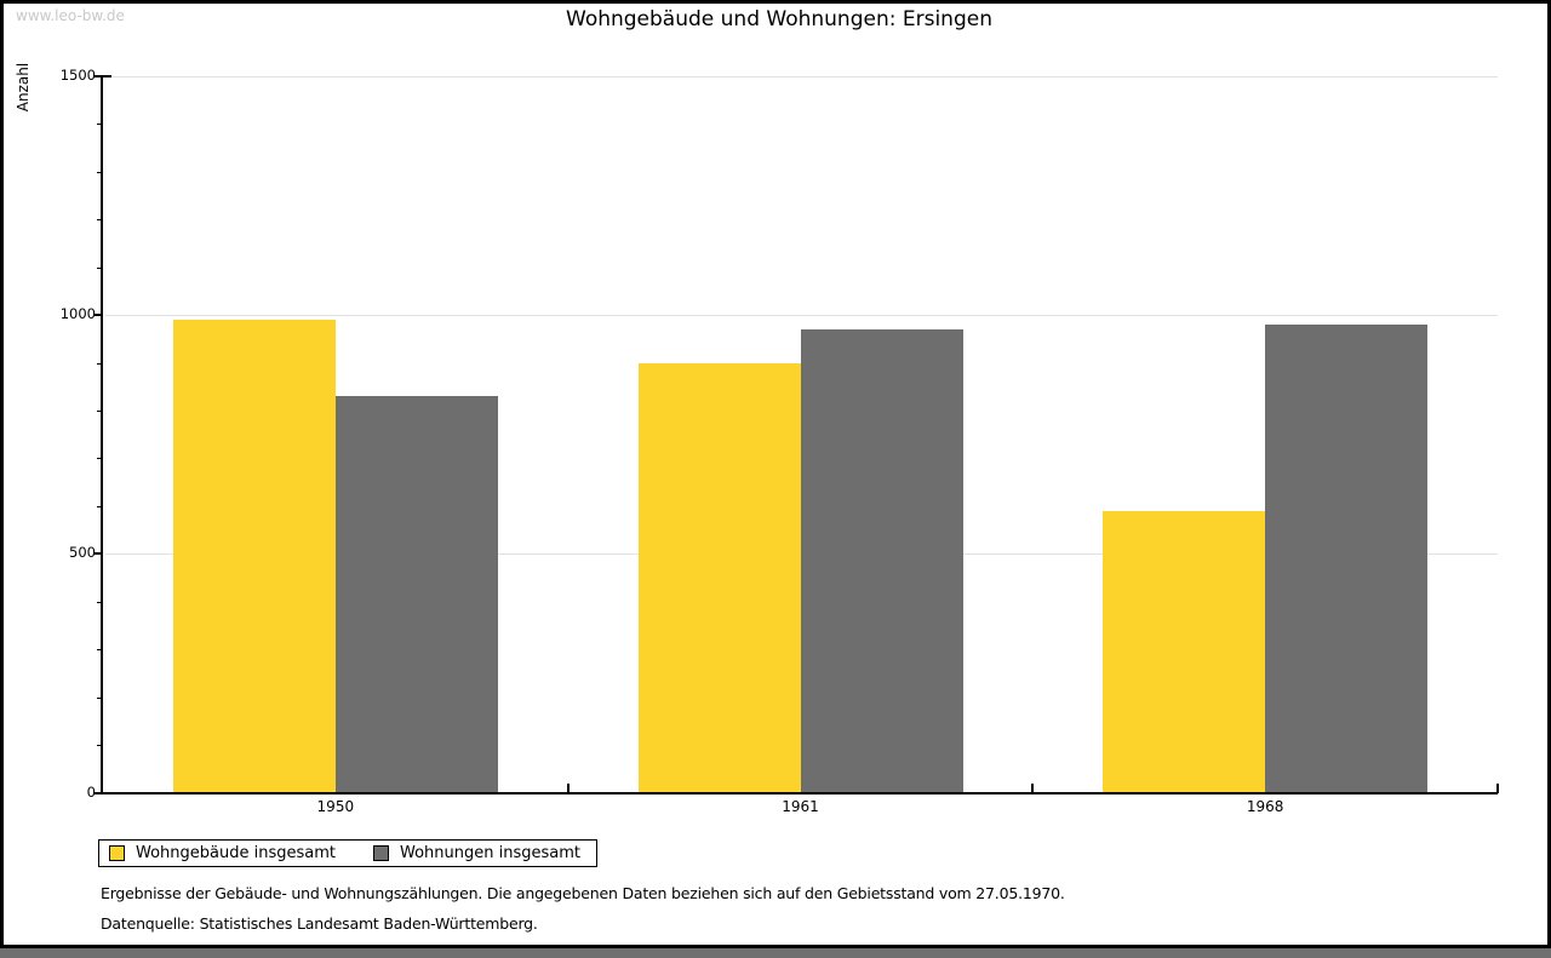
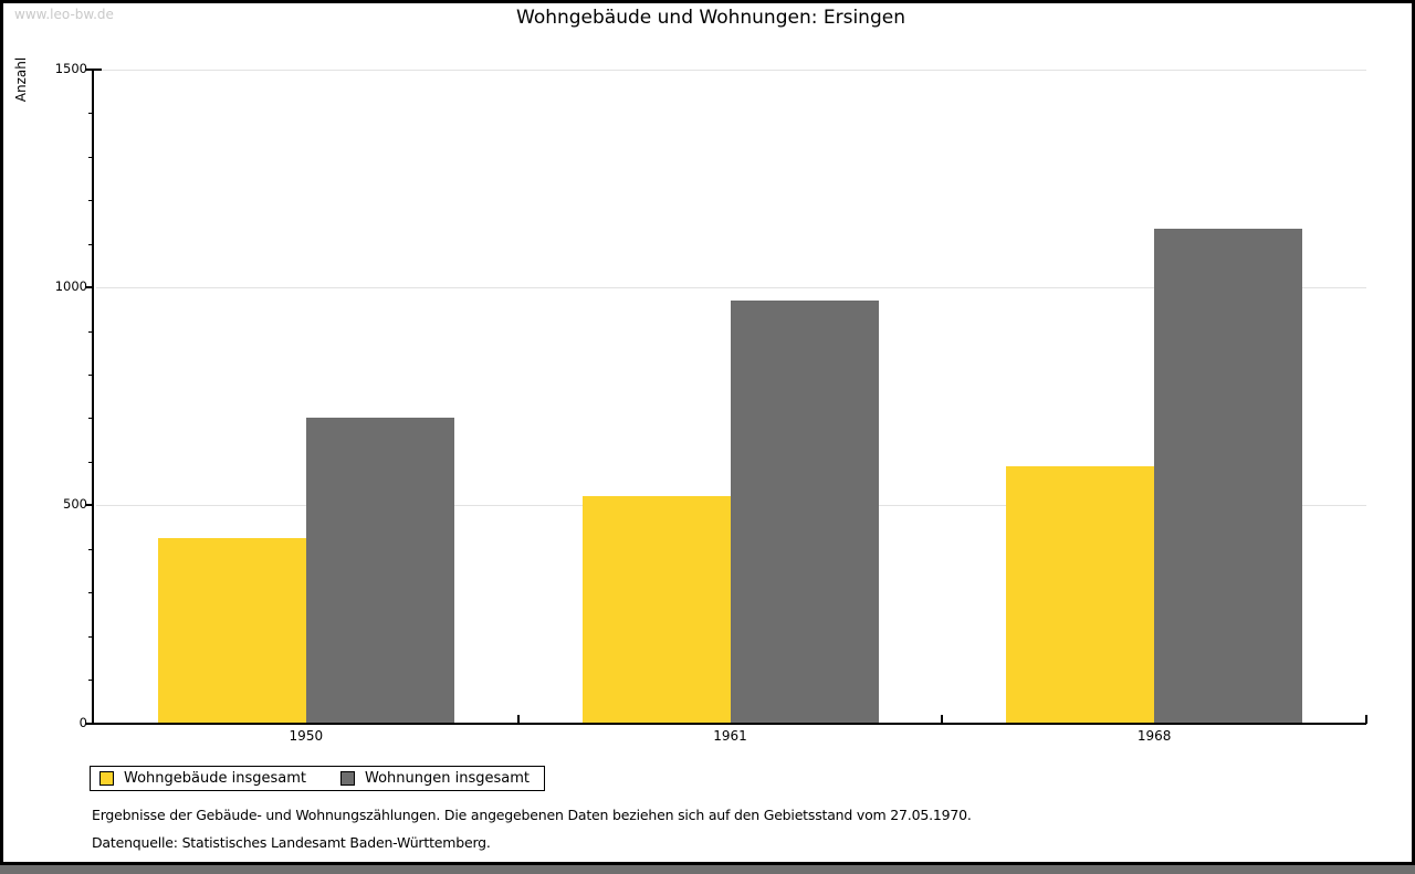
Wohngebäude insgesamt/1950: 990 -> 420
Wohnungen insgesamt/1950: 830 -> 700
Wohngebäude insgesamt/1961: 900 -> 520
Wohnungen insgesamt/1968: 980 -> 1140
